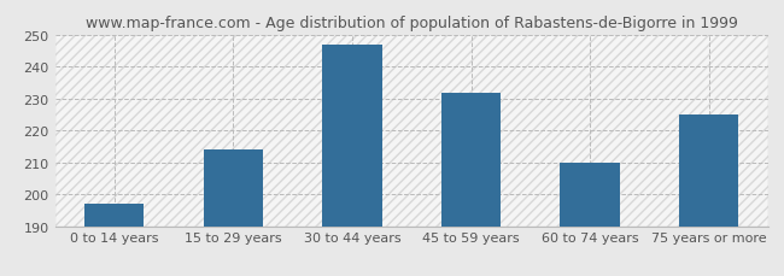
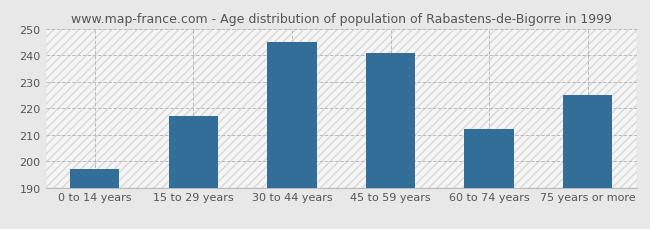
15 to 29 years: 214 -> 217
30 to 44 years: 247 -> 245
45 to 59 years: 232 -> 241
60 to 74 years: 210 -> 212
